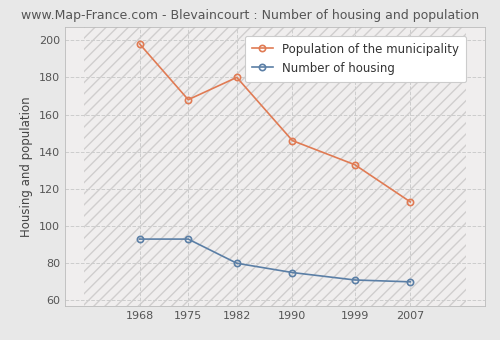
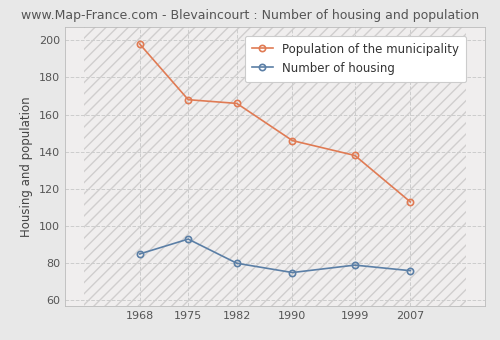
Number of housing/1968: 93 -> 85
Population of the municipality/1982: 180 -> 166
Number of housing/1999: 71 -> 79
Population of the municipality/1999: 133 -> 138
Number of housing/2007: 70 -> 76
